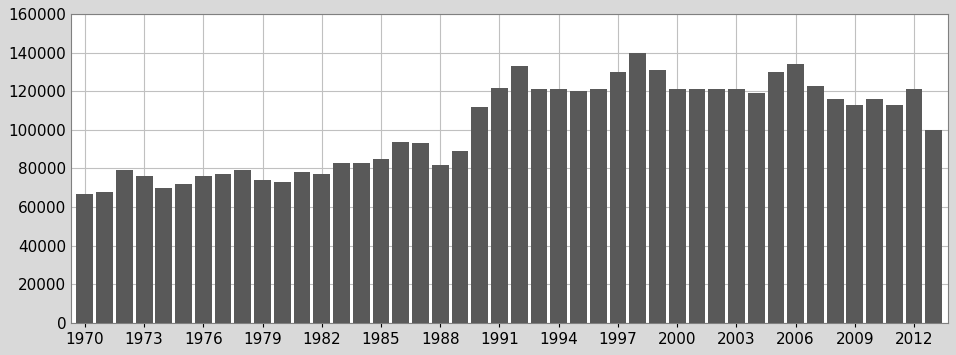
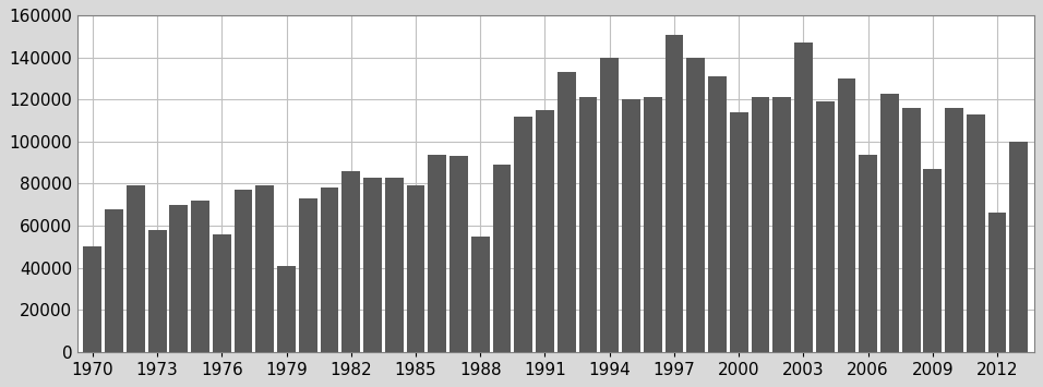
1970: 67000 -> 50000
1973: 76000 -> 58000
1976: 76000 -> 56000
1979: 74000 -> 41000
1982: 77000 -> 86000
1985: 85000 -> 79000
1988: 82000 -> 55000
1991: 122000 -> 115000
1994: 121000 -> 140000
1997: 130000 -> 151000
2000: 121000 -> 114000
2003: 121000 -> 147000
2006: 134000 -> 94000
2009: 113000 -> 87000
2012: 121000 -> 66000
